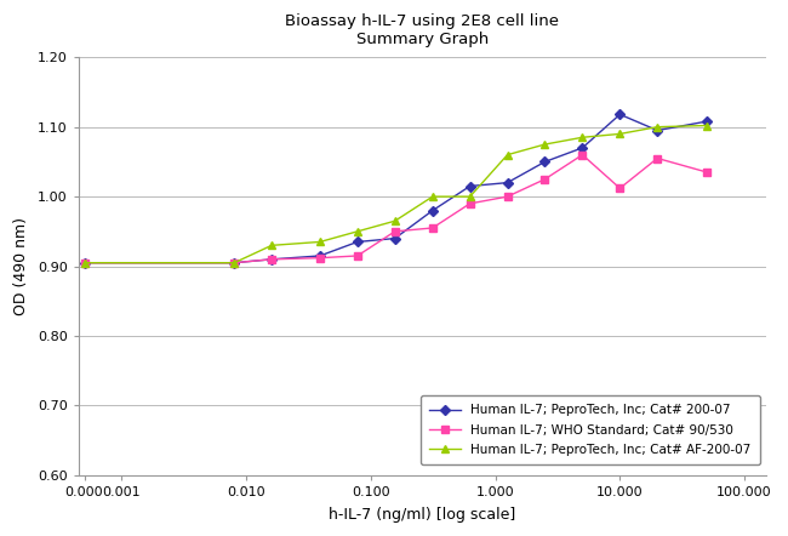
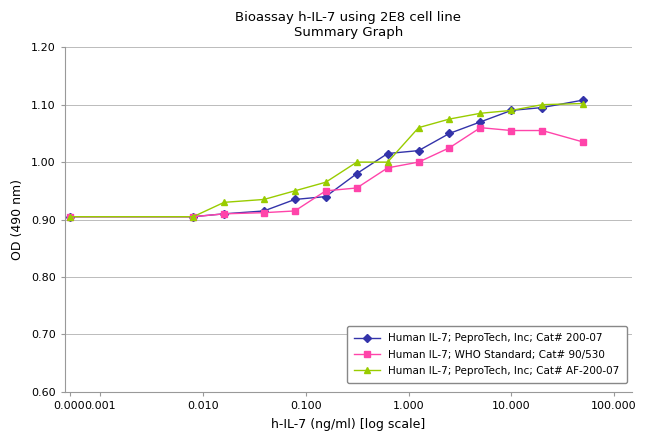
Human IL-7; PeproTech, Inc; Cat# 200-07/10.000: 1.118 -> 1.090
Human IL-7; WHO Standard; Cat# 90/530/10.000: 1.012 -> 1.055
